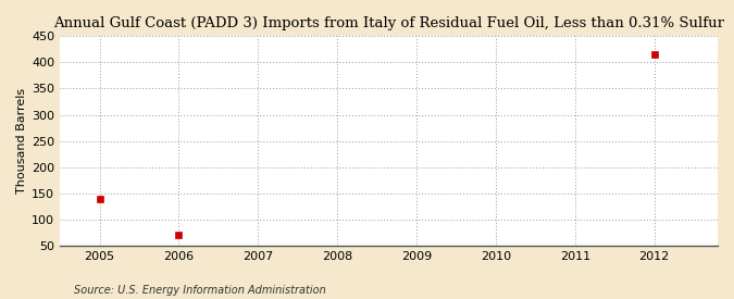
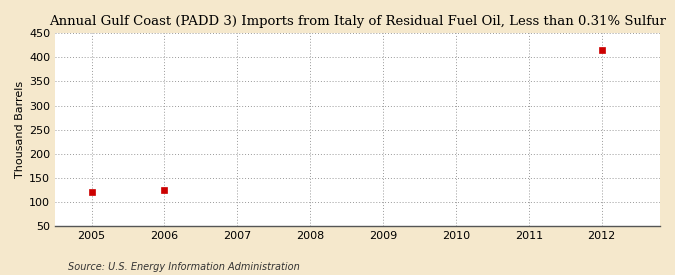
2005: 140 -> 120
2006: 70 -> 125
